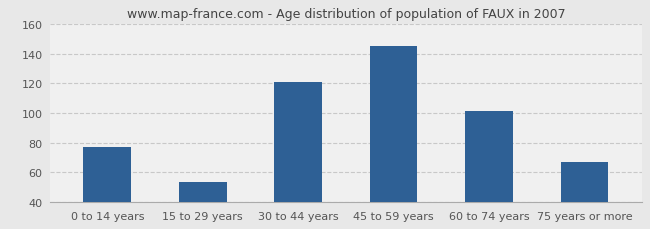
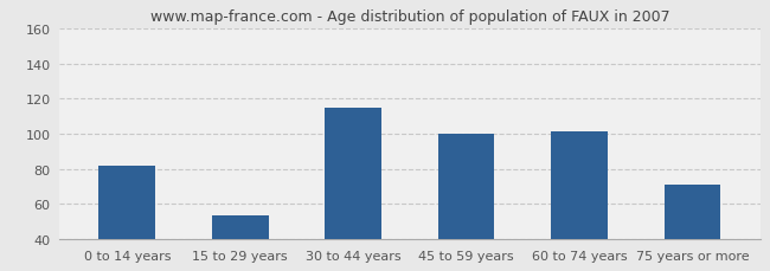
0 to 14 years: 77 -> 82
30 to 44 years: 121 -> 115
45 to 59 years: 145 -> 100
75 years or more: 67 -> 71
